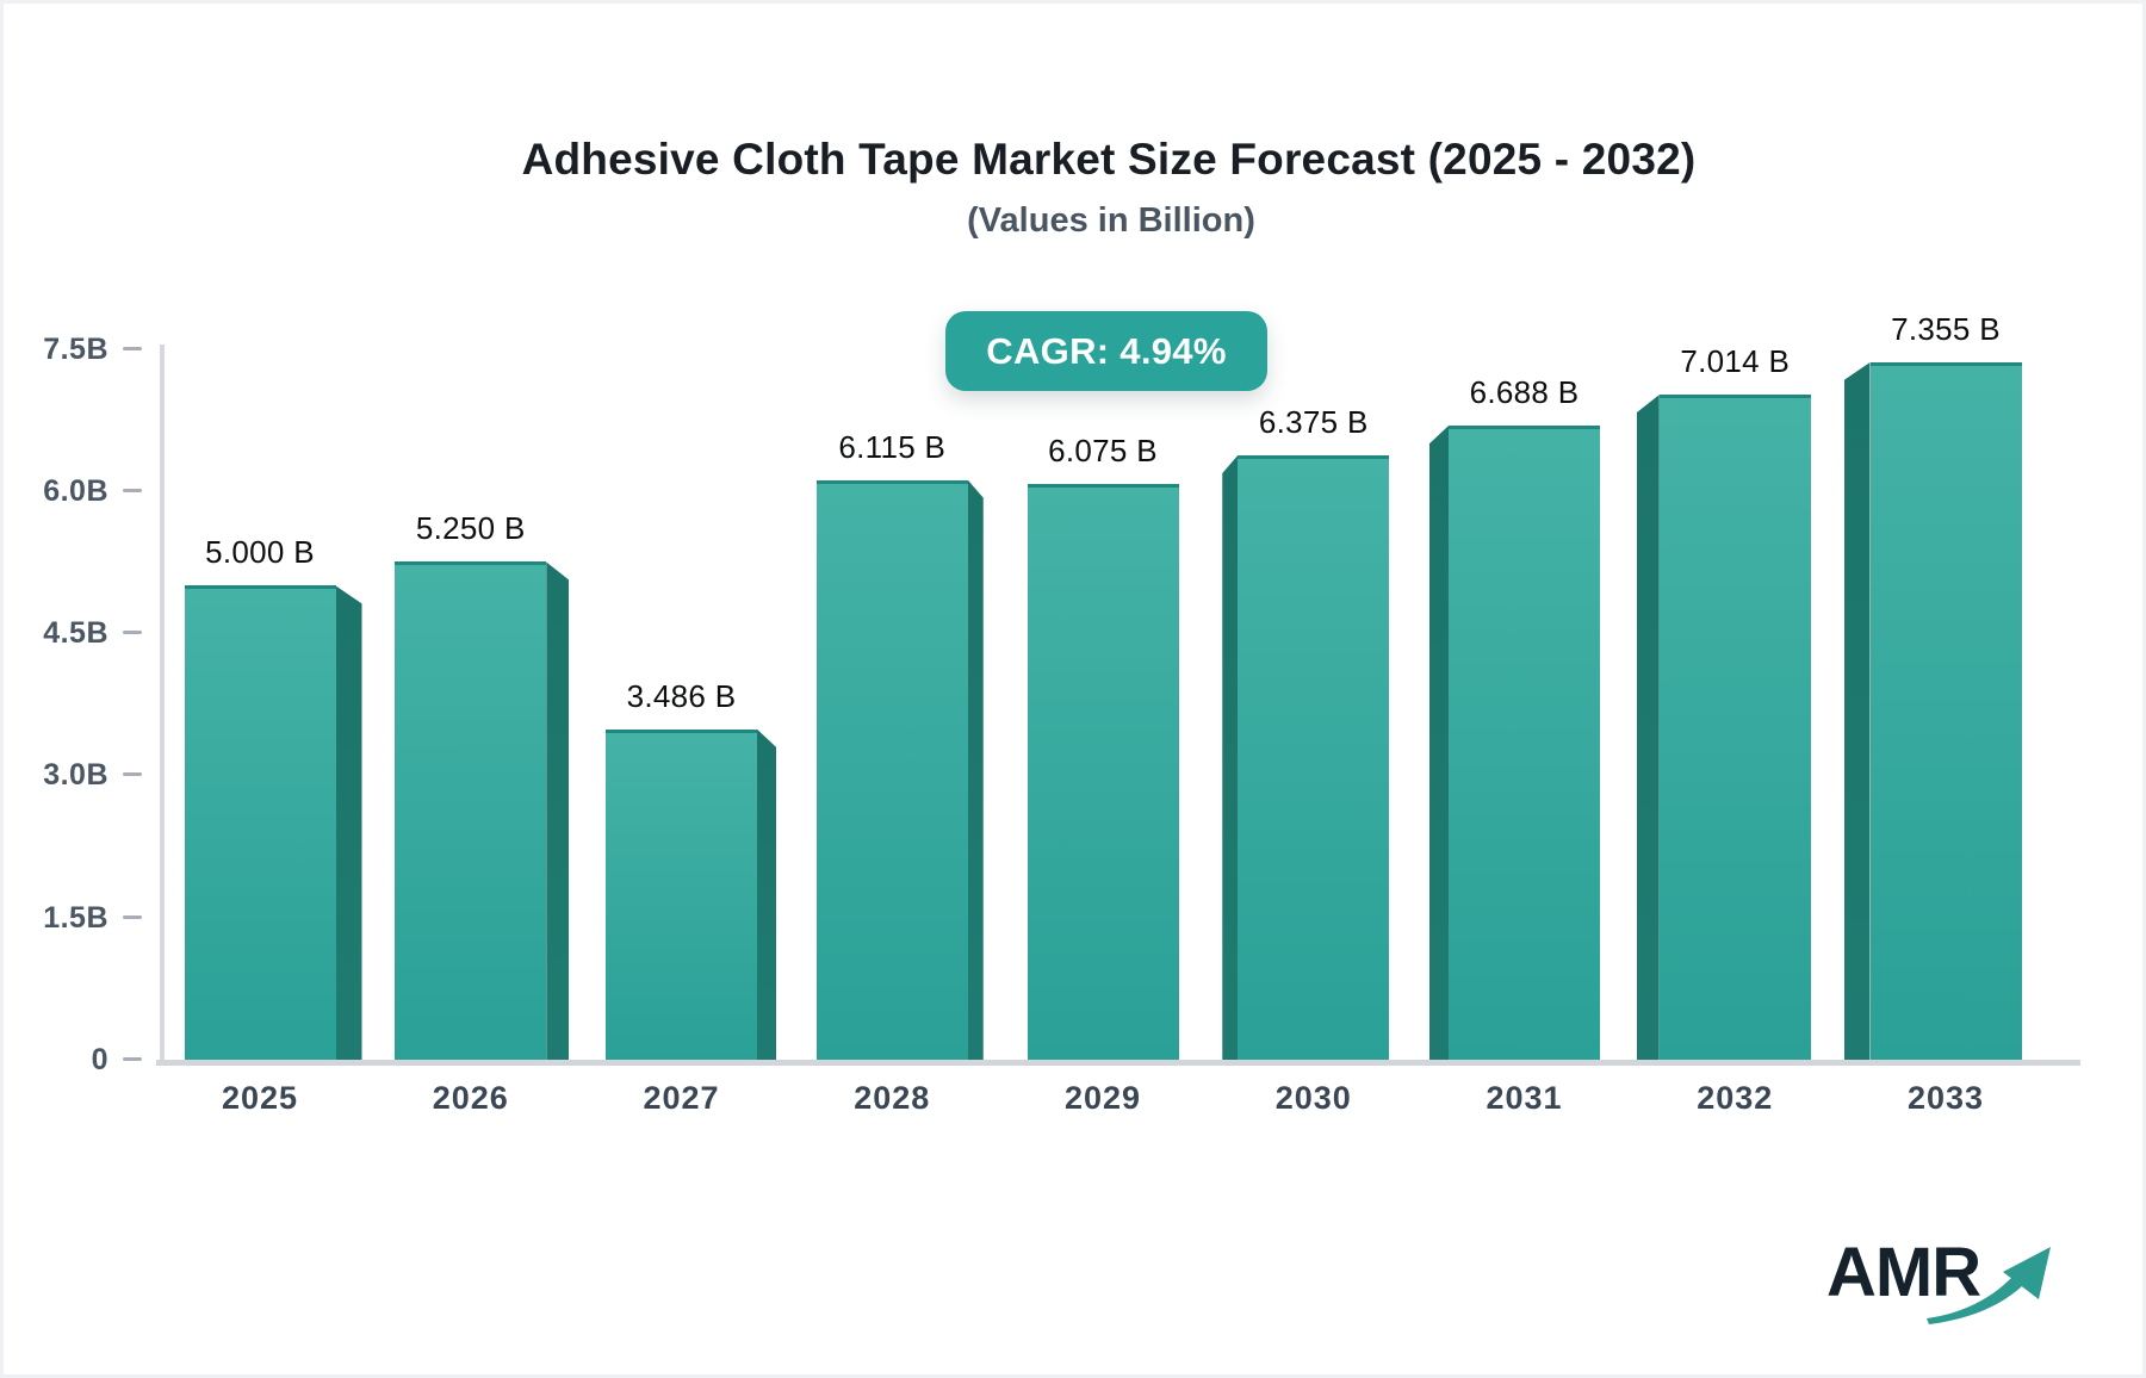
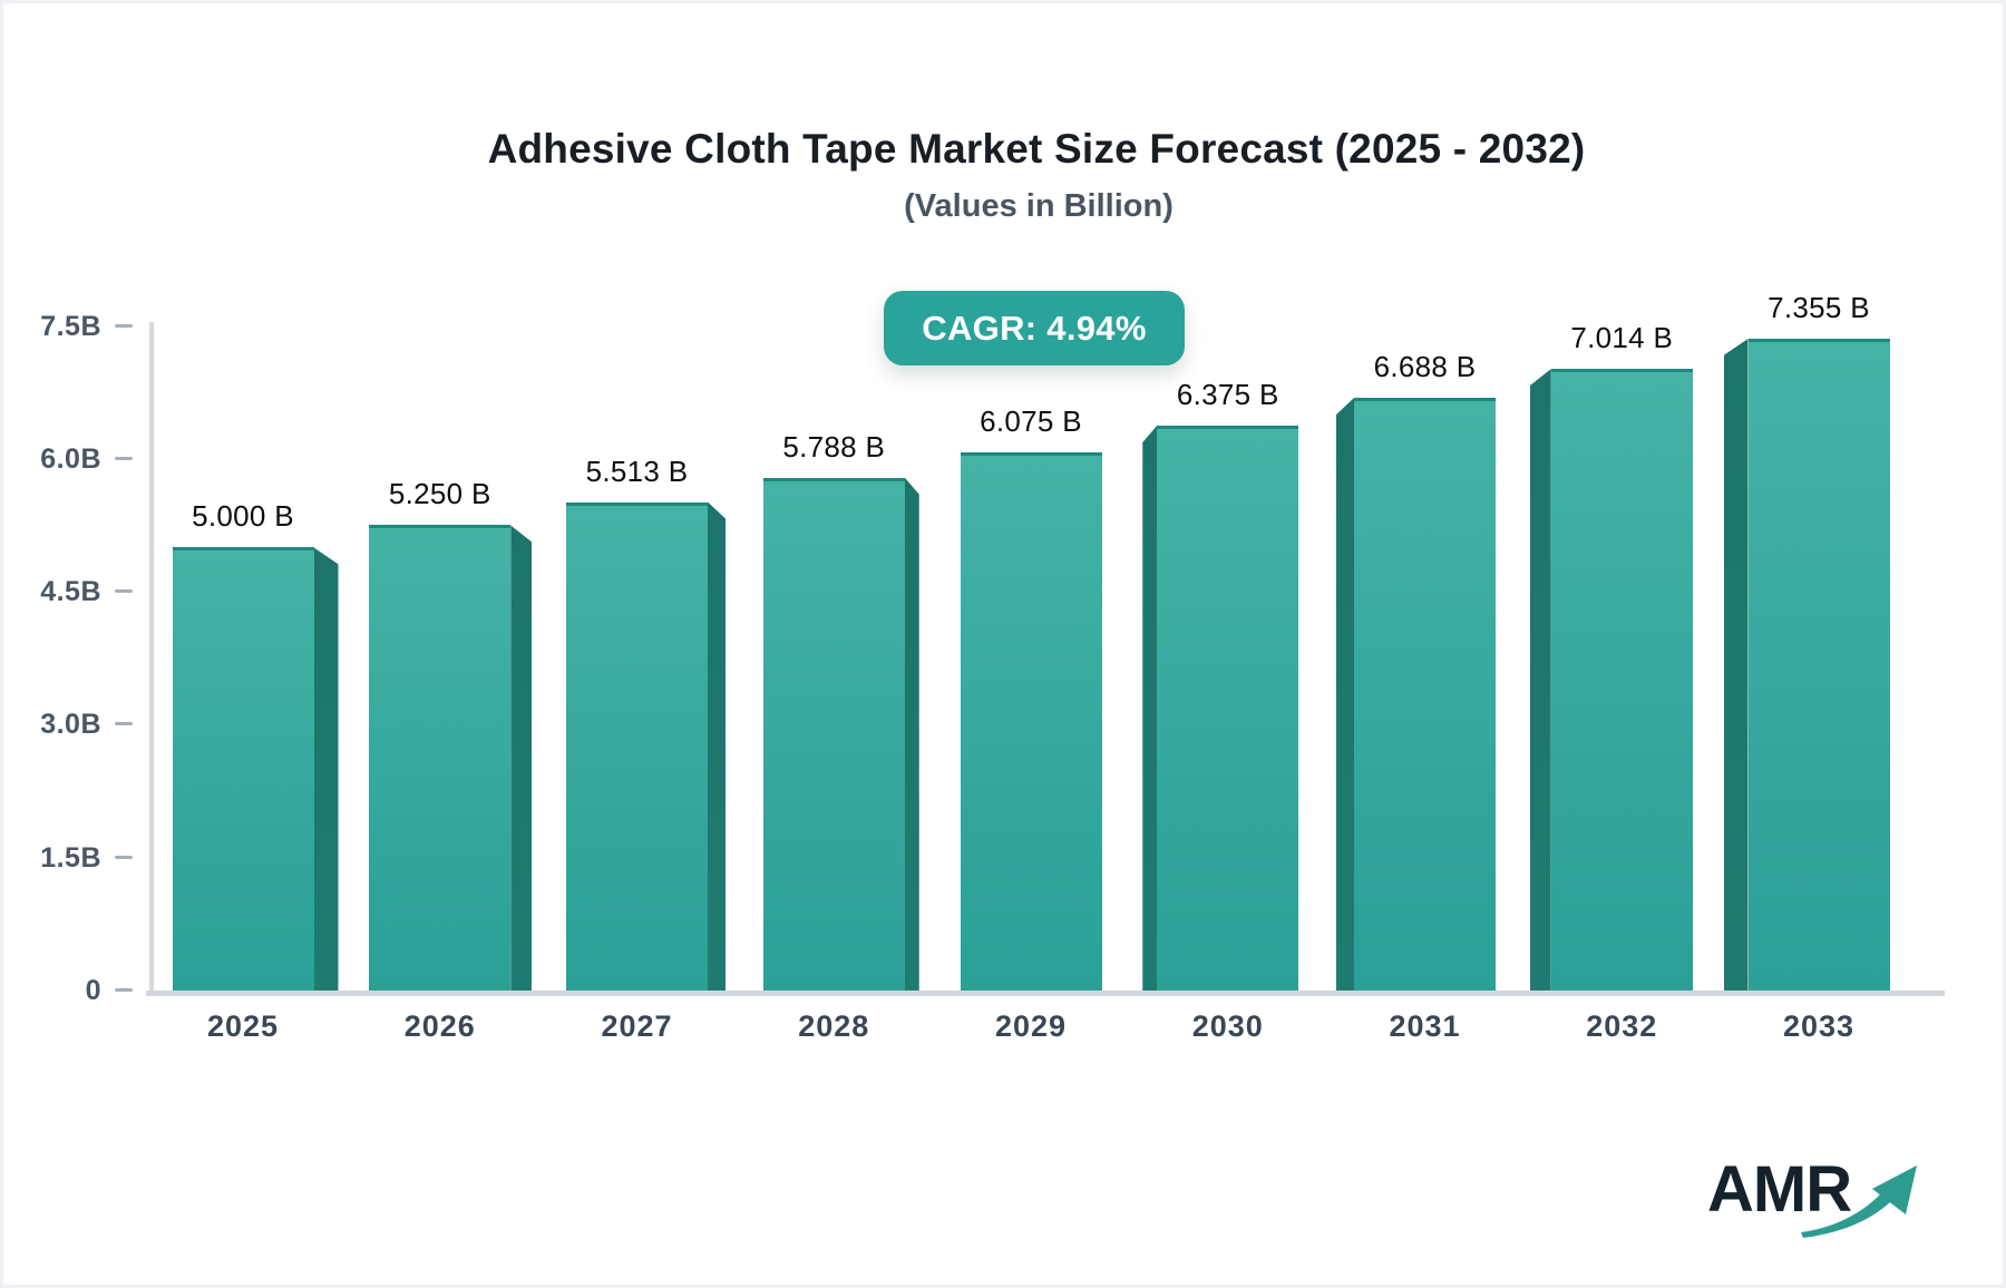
2027: 3.486 -> 5.513
2028: 6.115 -> 5.788
